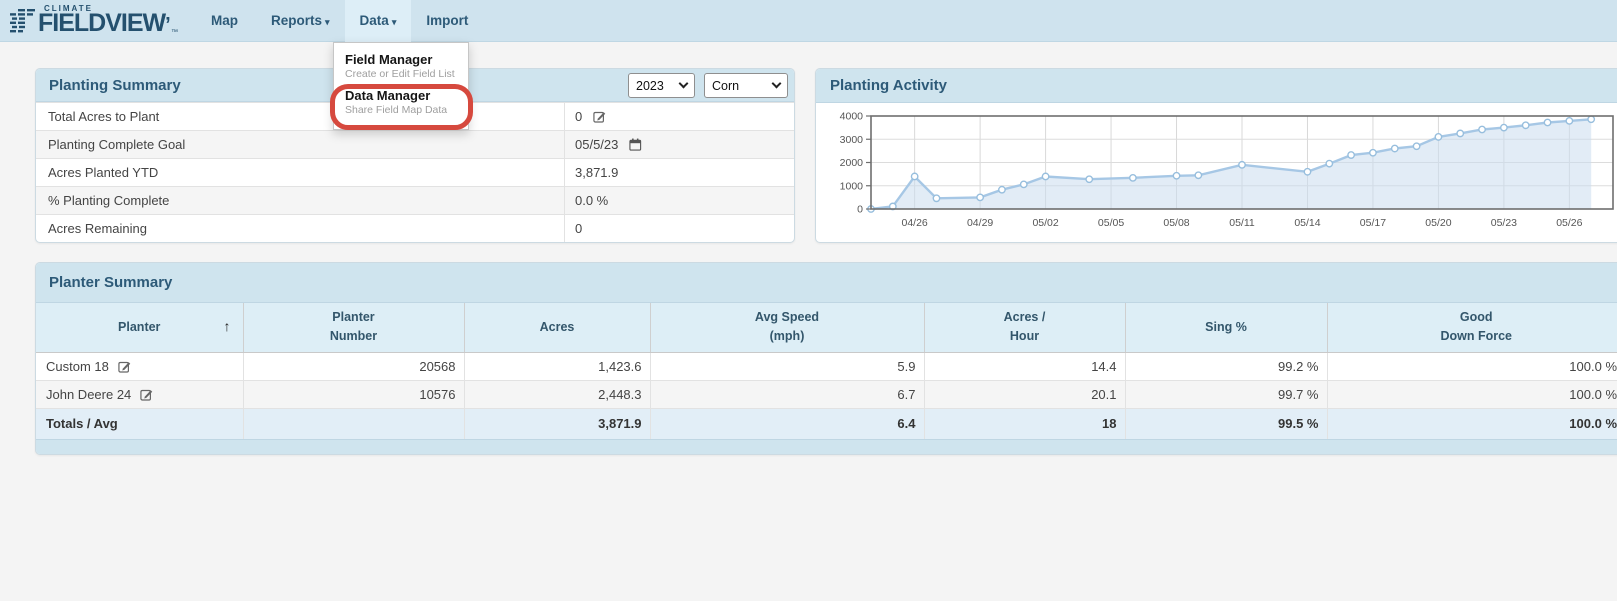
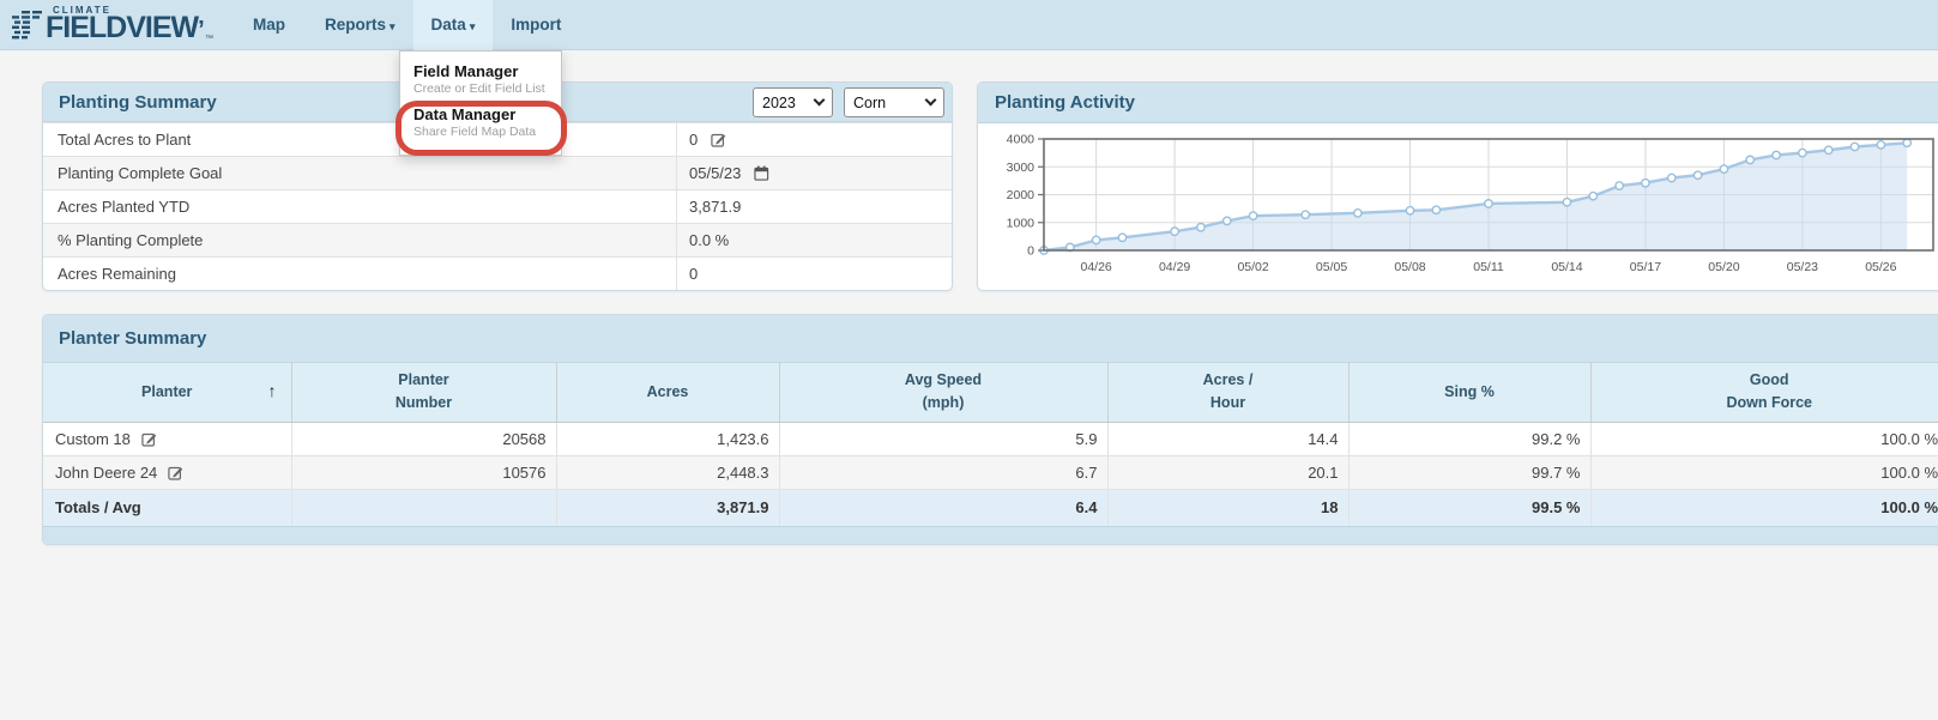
04/26: 1400 -> 400
04/29: 500 -> 700
05/02: 1400 -> 1200
05/11: 1900 -> 1700
05/14: 1600 -> 1700
05/20: 3100 -> 2900
